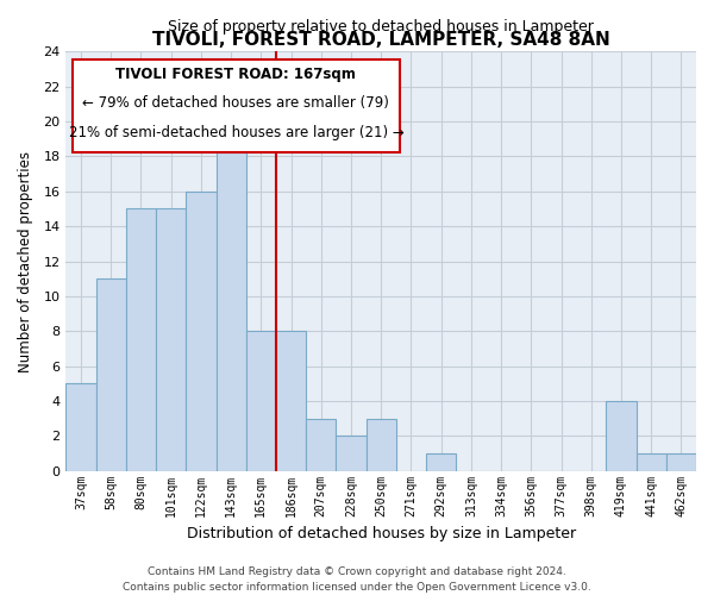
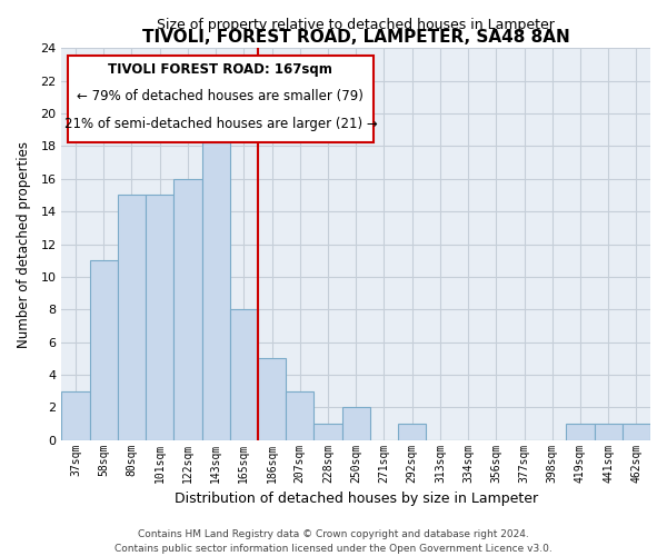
37sqm: 5 -> 3
186sqm: 8 -> 5
228sqm: 2 -> 1
250sqm: 3 -> 2
419sqm: 4 -> 1
